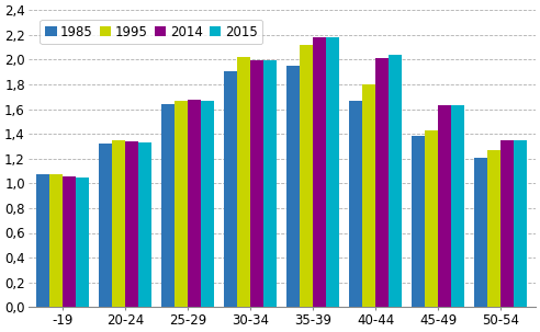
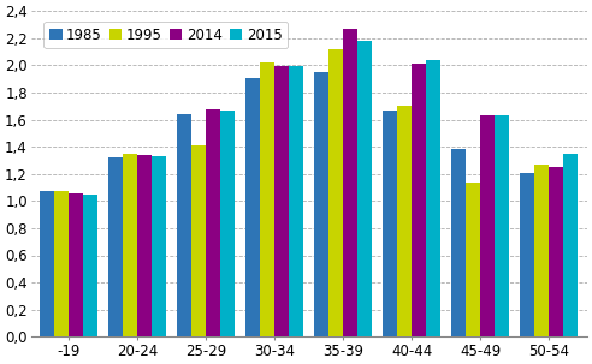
1995/25-29: 1,67 -> 1,41
2014/35-39: 2,18 -> 2,27
1995/40-44: 1,80 -> 1,70
1995/45-49: 1,43 -> 1,14
2014/50-54: 1,35 -> 1,25
